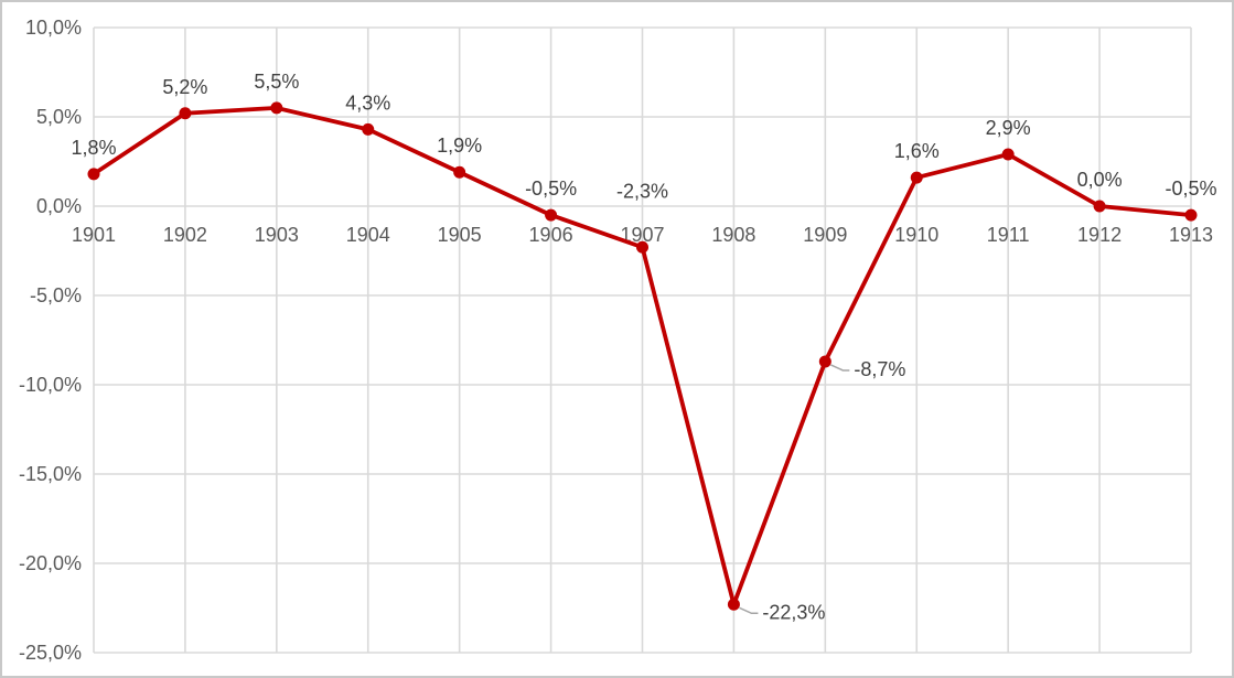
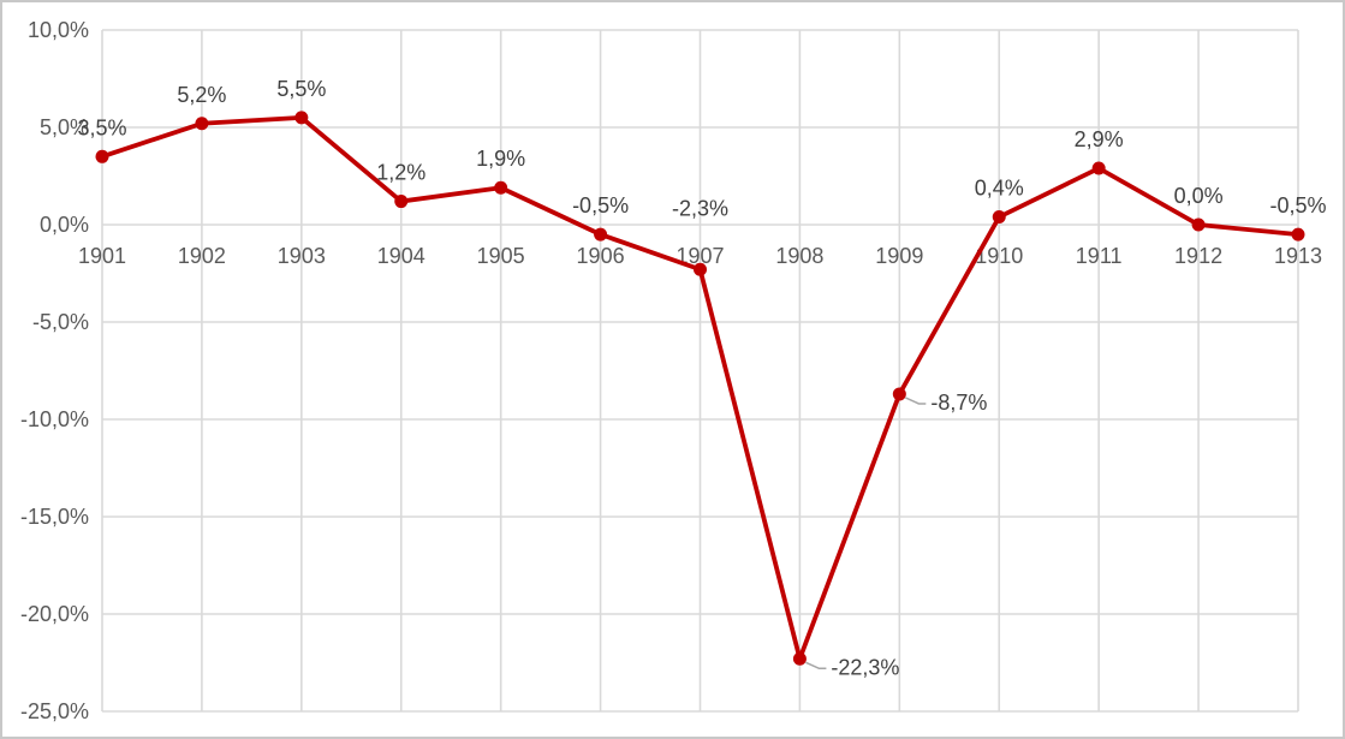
1901: 1,8% -> 3,5%
1904: 4,3% -> 1,2%
1910: 1,6% -> 0,4%
